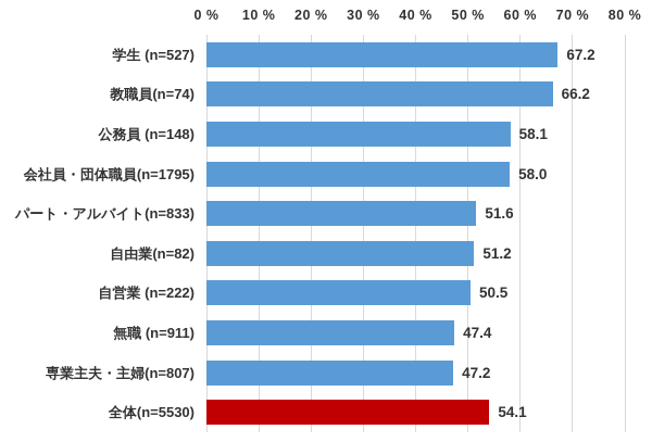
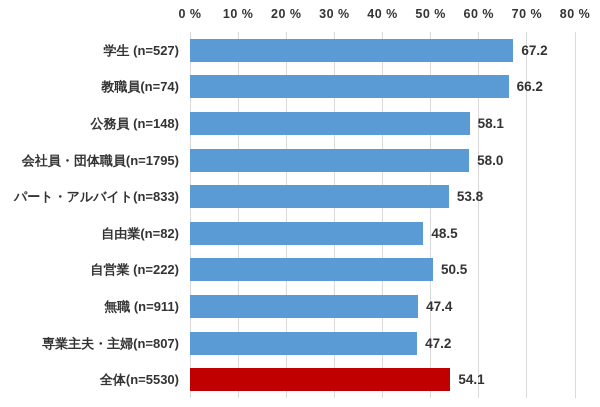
パート・アルバイト(n=833): 51.6 -> 53.8
自由業(n=82): 51.2 -> 48.5
